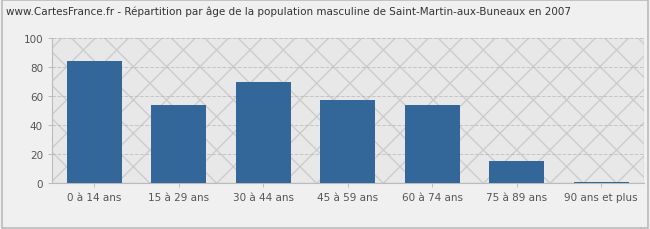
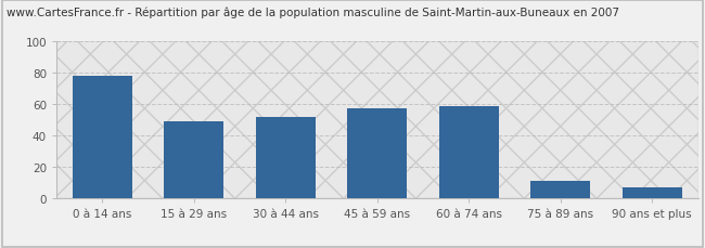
0 à 14 ans: 84 -> 78
15 à 29 ans: 54 -> 49
30 à 44 ans: 70 -> 52
60 à 74 ans: 54 -> 59
75 à 89 ans: 15 -> 11
90 ans et plus: 1 -> 7
